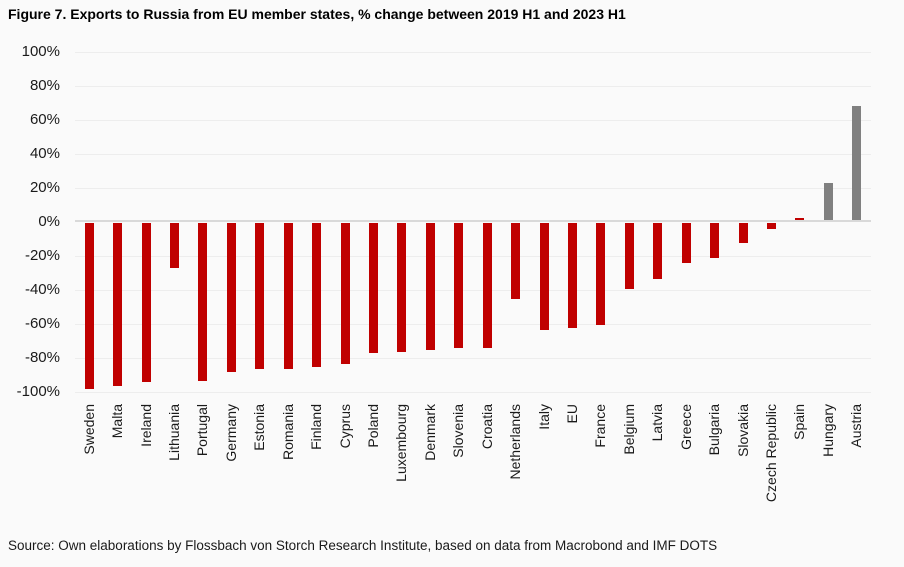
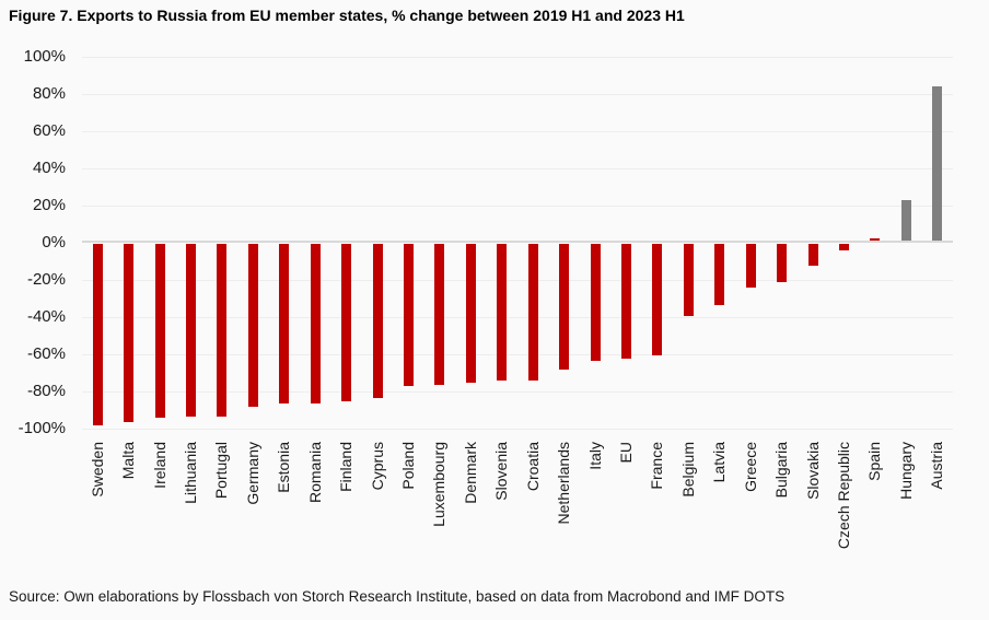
Lithuania: -27% -> -93%
Netherlands: -45% -> -68%
Austria: 67% -> 83%
